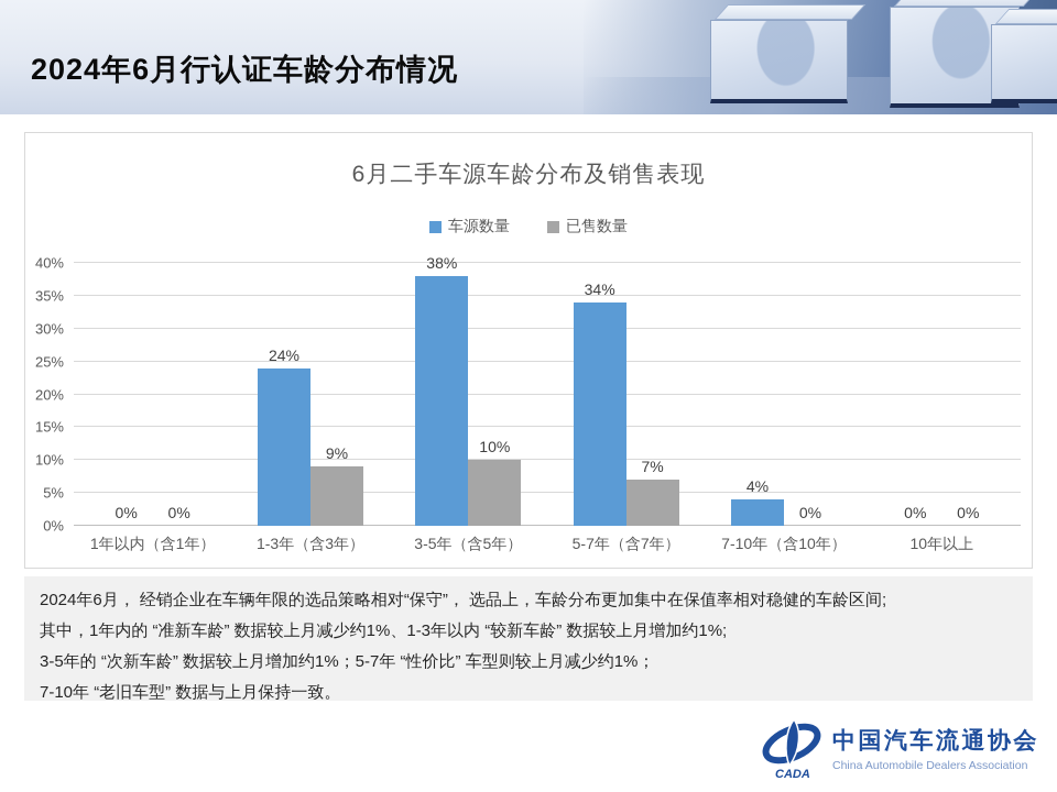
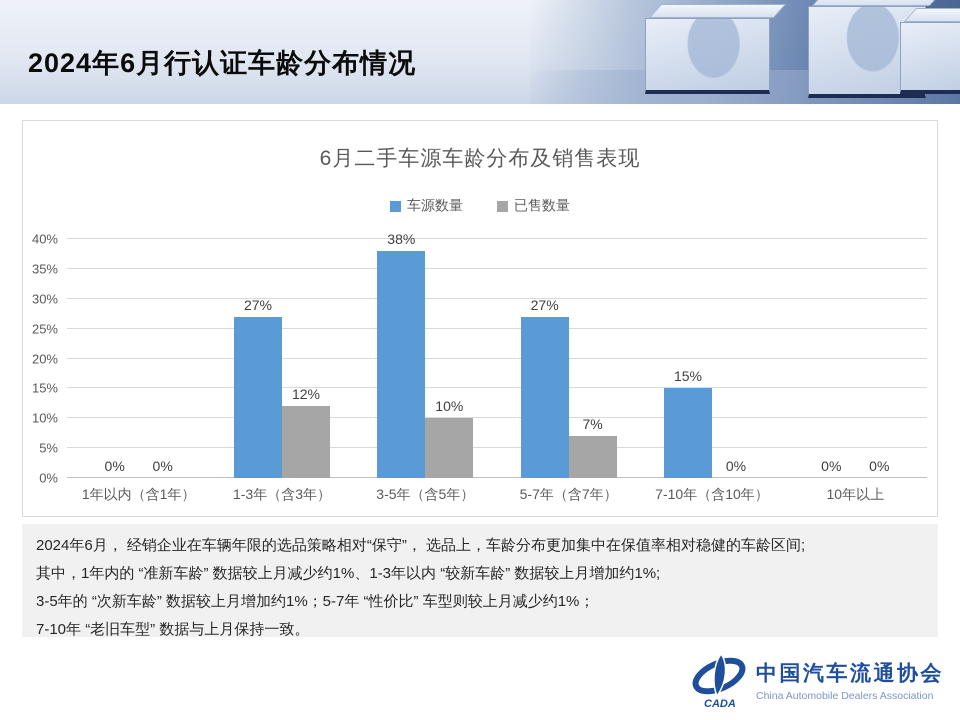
车源数量/1-3年（含3年）: 24% -> 27%
已售数量/1-3年（含3年）: 9% -> 12%
车源数量/5-7年（含7年）: 34% -> 27%
车源数量/7-10年（含10年）: 4% -> 15%
